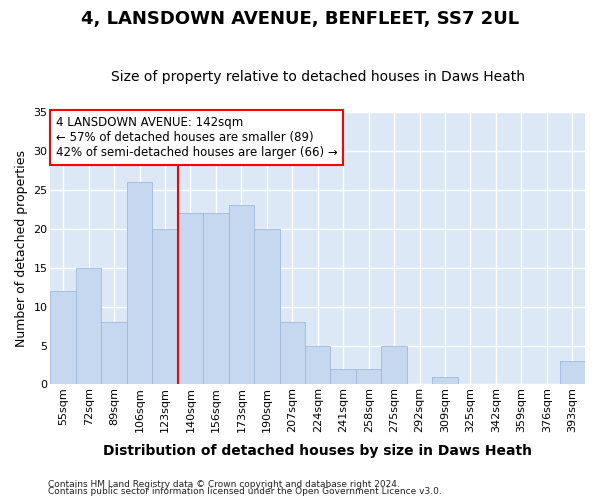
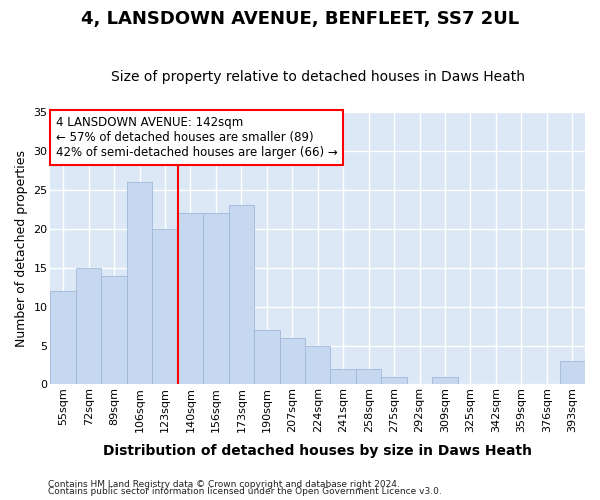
89sqm: 8 -> 14
190sqm: 20 -> 7
207sqm: 8 -> 6
275sqm: 5 -> 1
